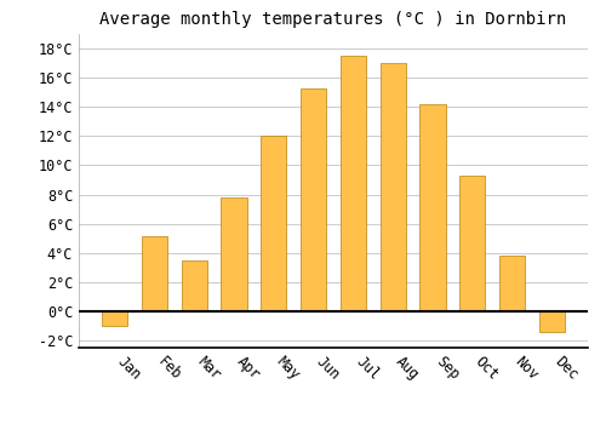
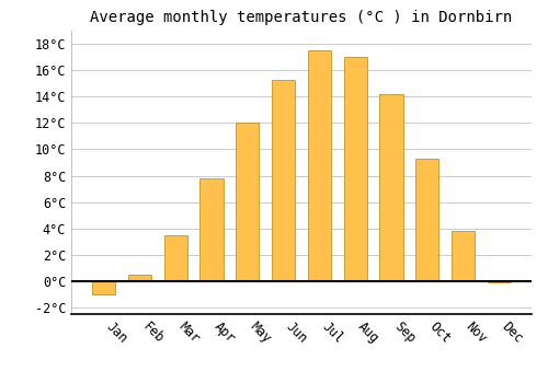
Feb: 5.1°C -> 0.5°C
Dec: -1.4°C -> -0.1°C
